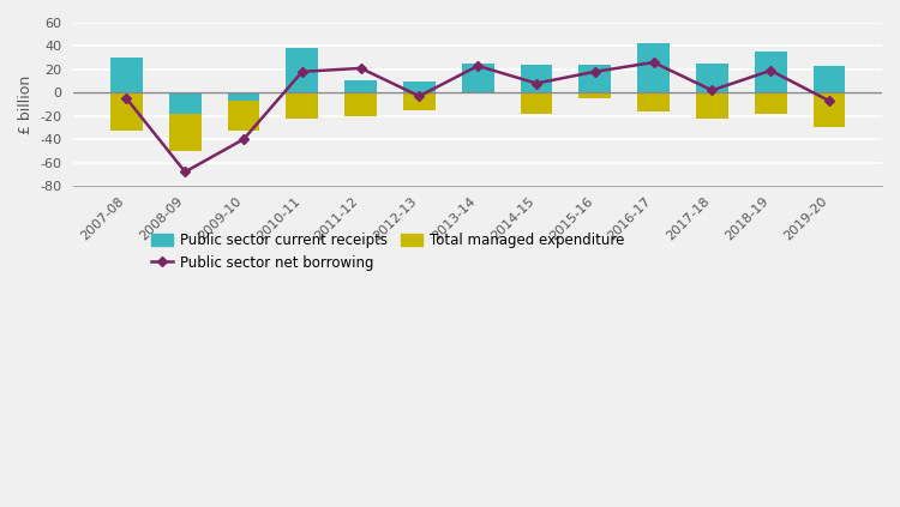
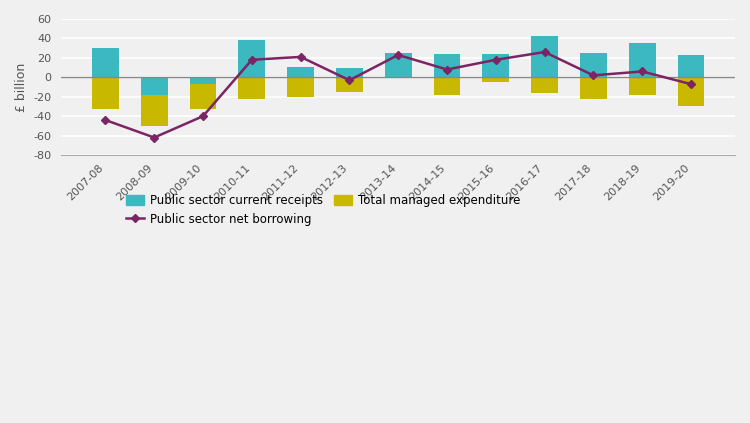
Public sector net borrowing/2007-08: -5 -> -44
Public sector net borrowing/2008-09: -68 -> -62
Public sector net borrowing/2018-19: 19 -> 6
